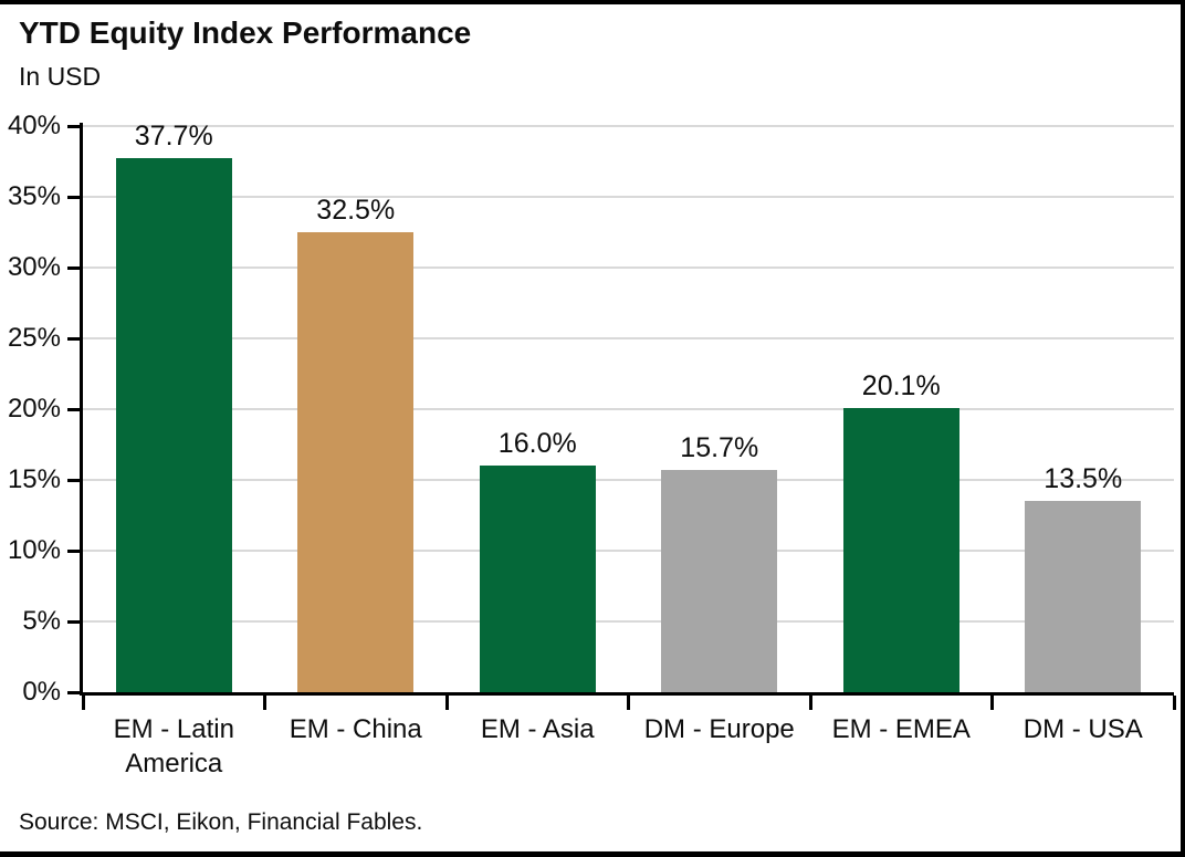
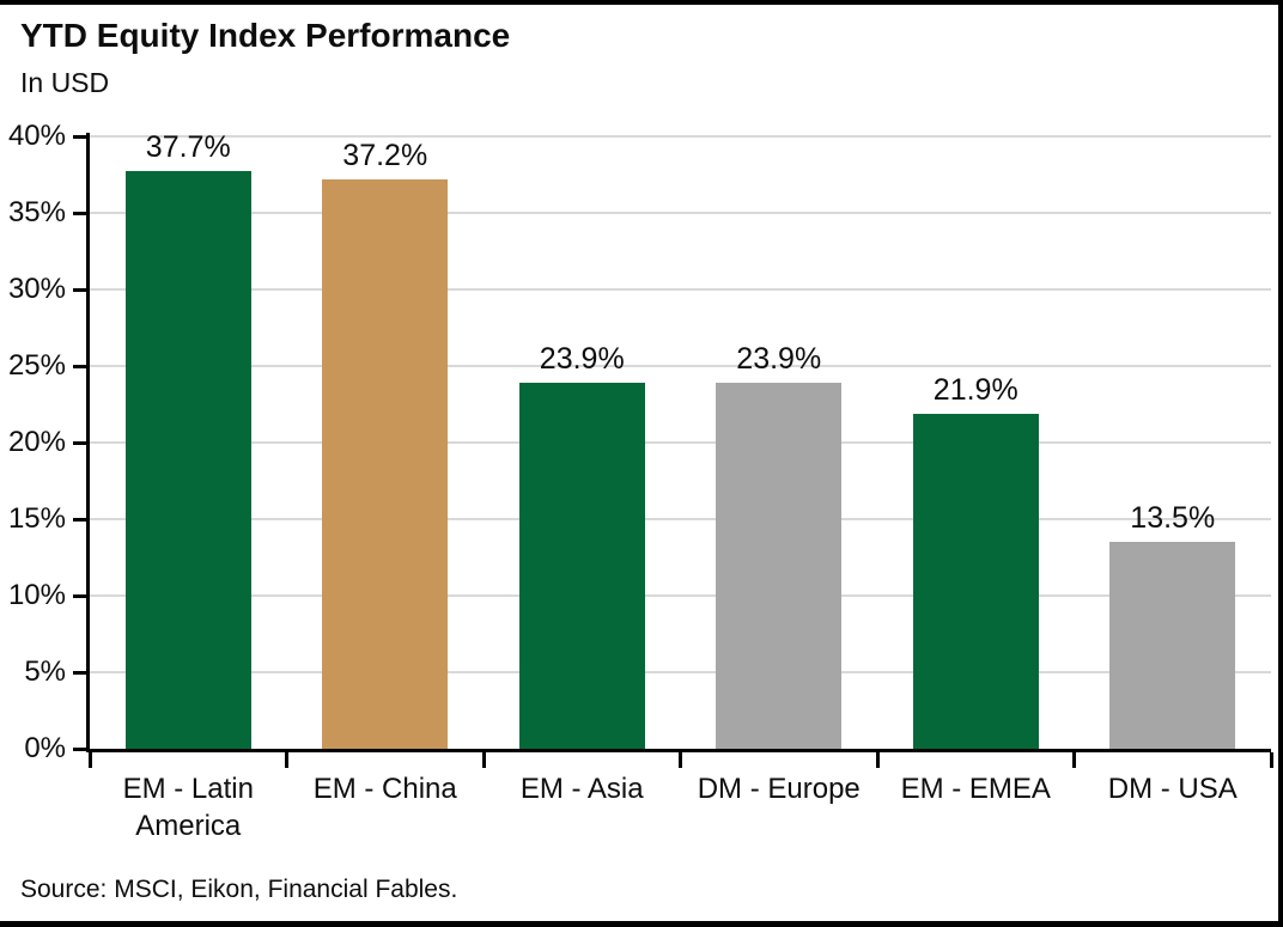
EM - China: 32.5% -> 37.2%
EM - Asia: 16.0% -> 23.9%
DM - Europe: 15.7% -> 23.9%
EM - EMEA: 20.1% -> 21.9%
